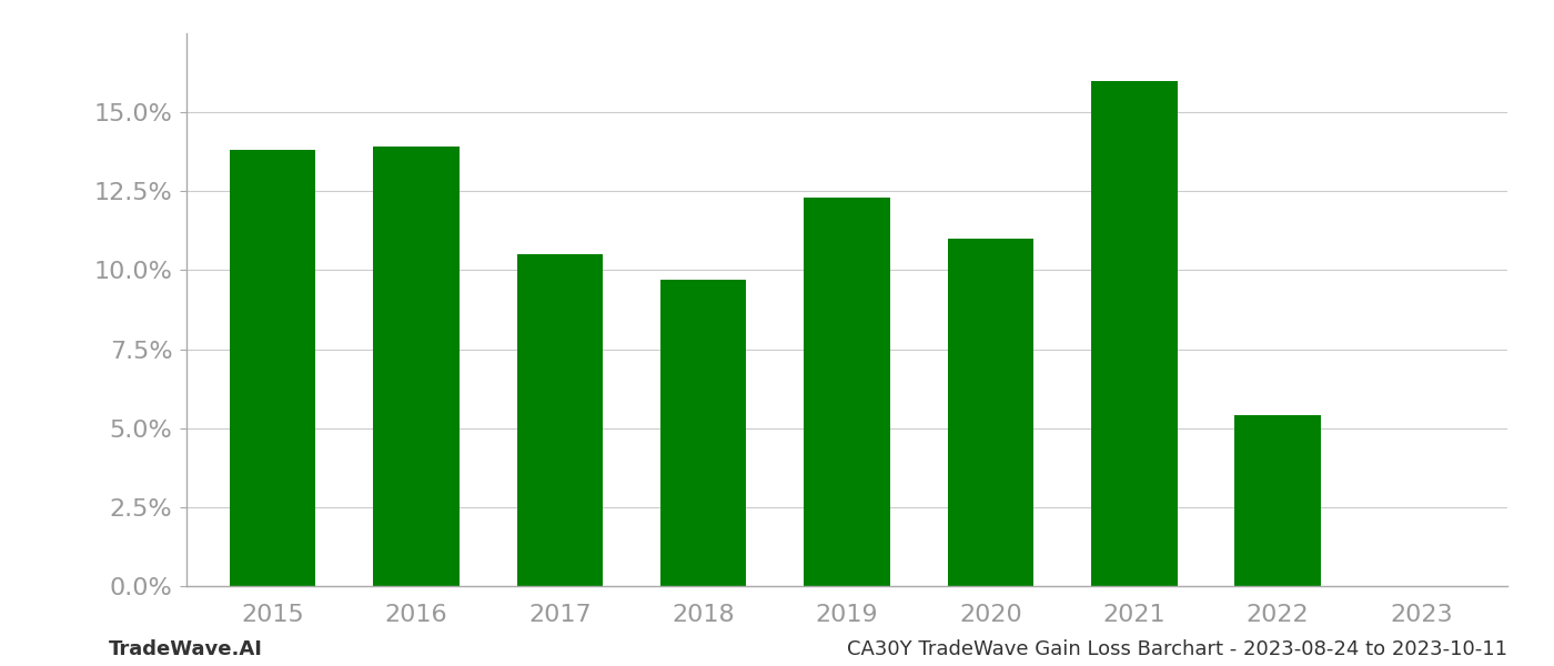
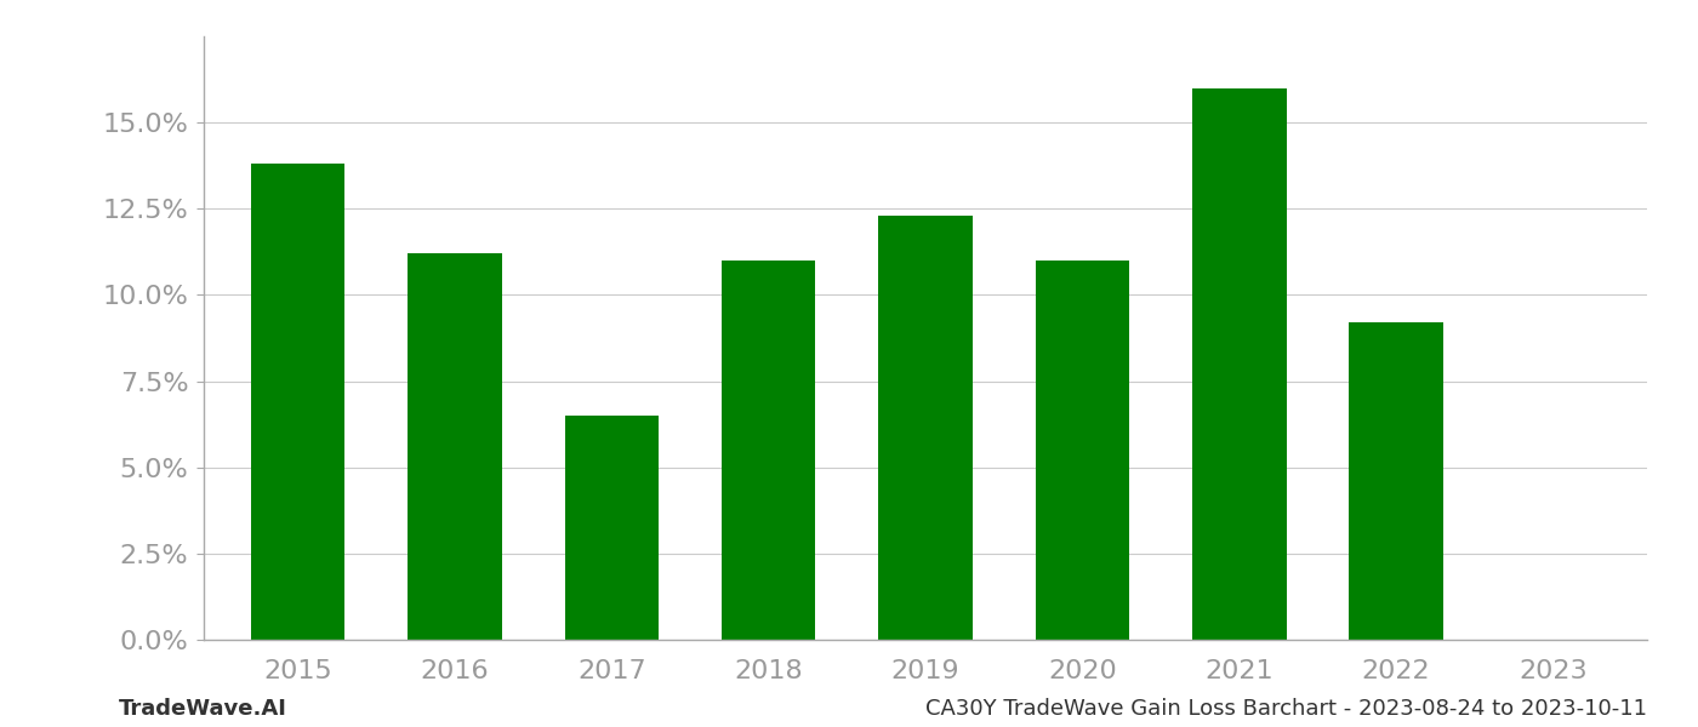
2016: 13.9% -> 11.2%
2017: 10.5% -> 6.5%
2018: 9.7% -> 11.0%
2022: 5.4% -> 9.2%
